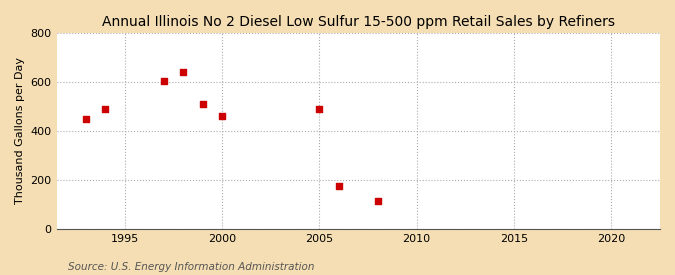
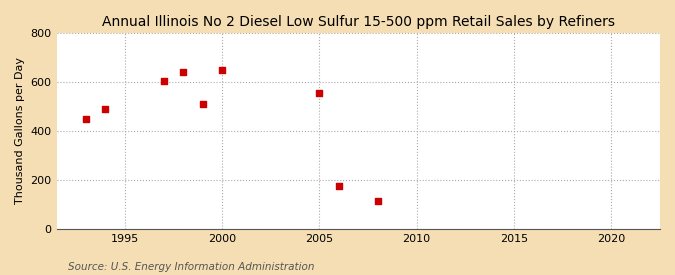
2000: 462 -> 650
2005: 490 -> 555
